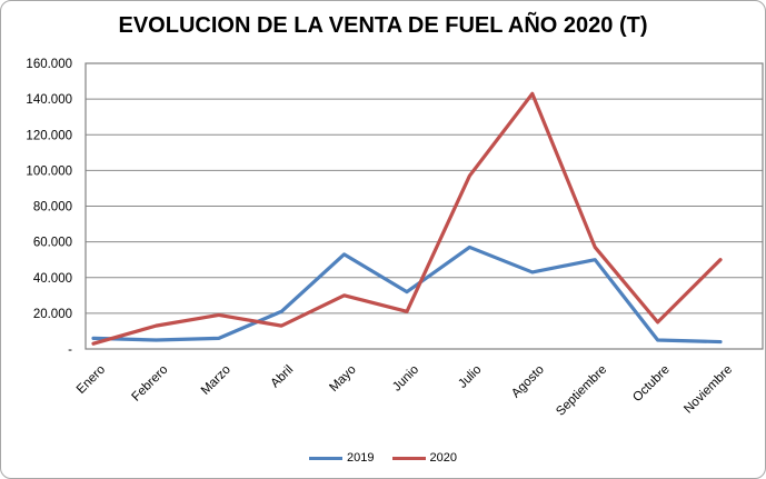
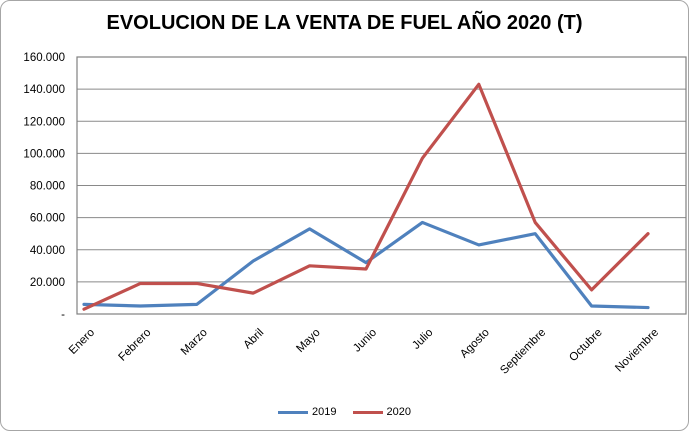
2020/Febrero: 13000 -> 19000
2019/Abril: 21000 -> 33000
2020/Junio: 21000 -> 28000
